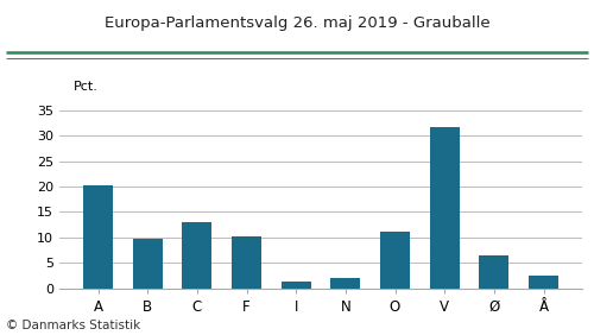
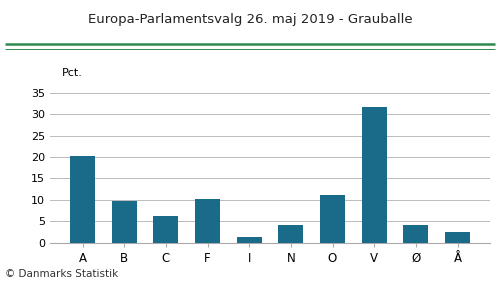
C: 13.0 -> 6.1
N: 2.0 -> 4.0
Ø: 6.5 -> 4.1
